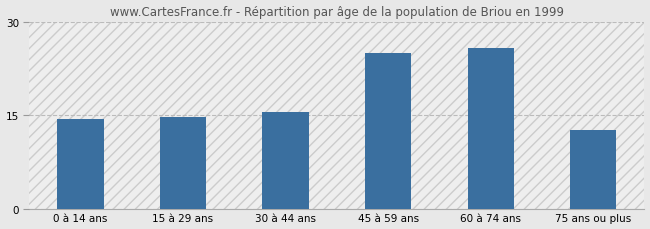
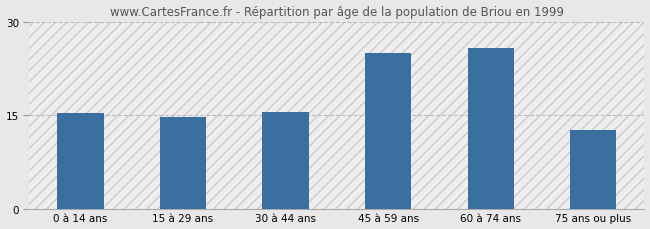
0 à 14 ans: 14.3 -> 15.4
